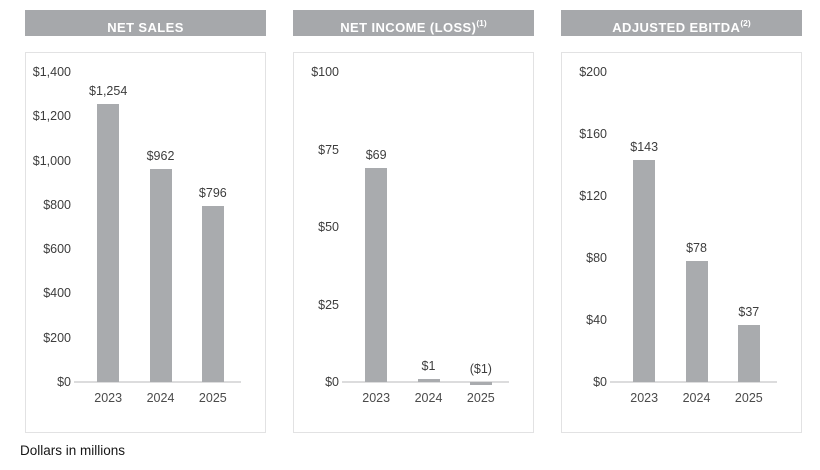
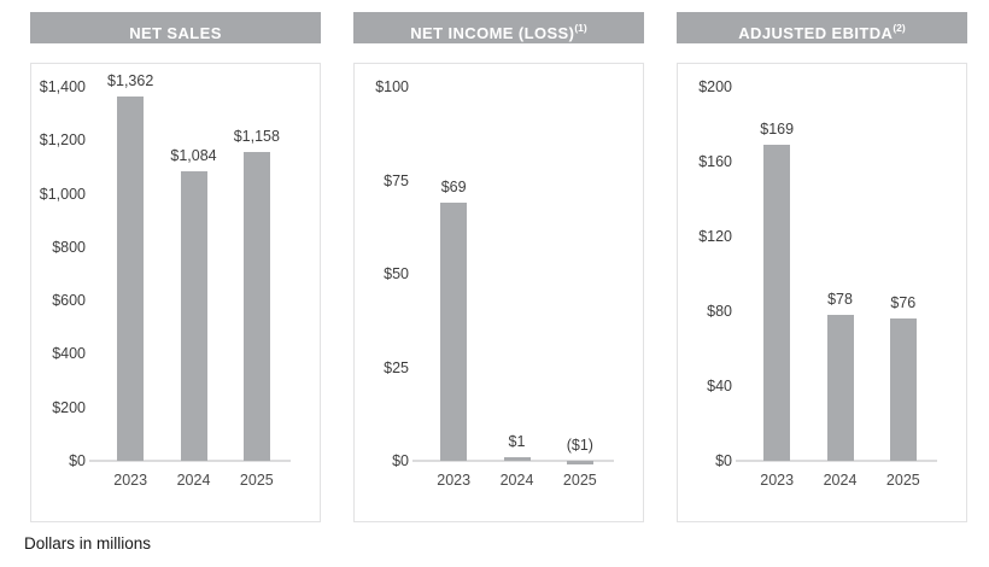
NET SALES/2023: $1,254 -> $1,362
NET SALES/2024: $962 -> $1,084
NET SALES/2025: $796 -> $1,158
ADJUSTED EBITDA/2023: $143 -> $169
ADJUSTED EBITDA/2025: $37 -> $76
